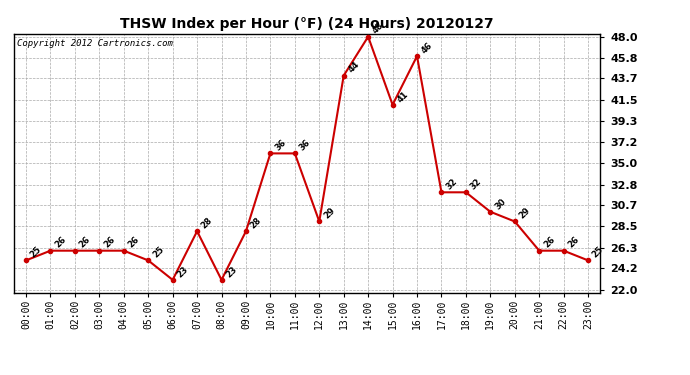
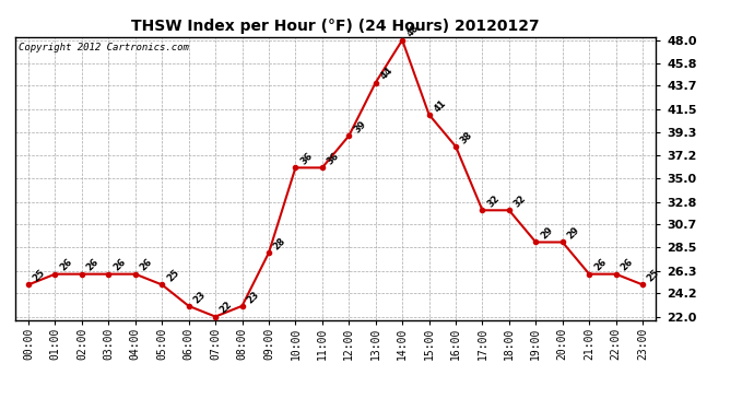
07:00: 28 -> 22
12:00: 29 -> 39
16:00: 46 -> 38
19:00: 30 -> 29
